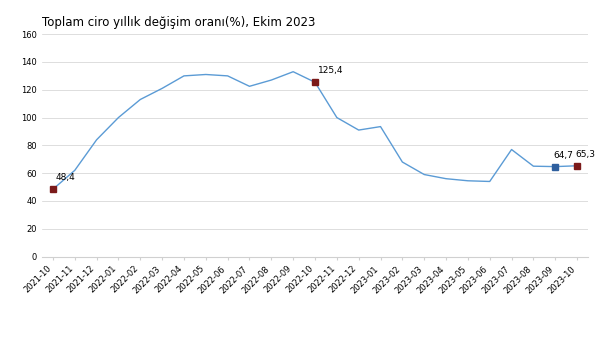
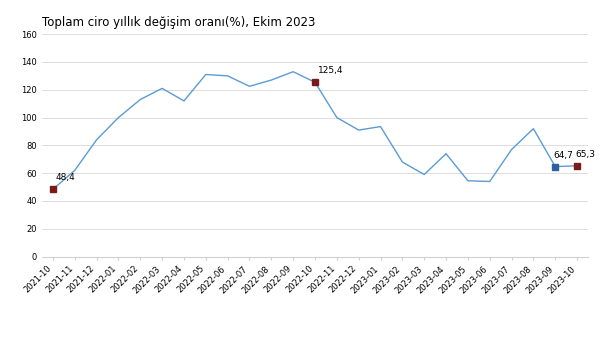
2022-04: 130 -> 112
2023-04: 56 -> 74
2023-08: 65 -> 92
